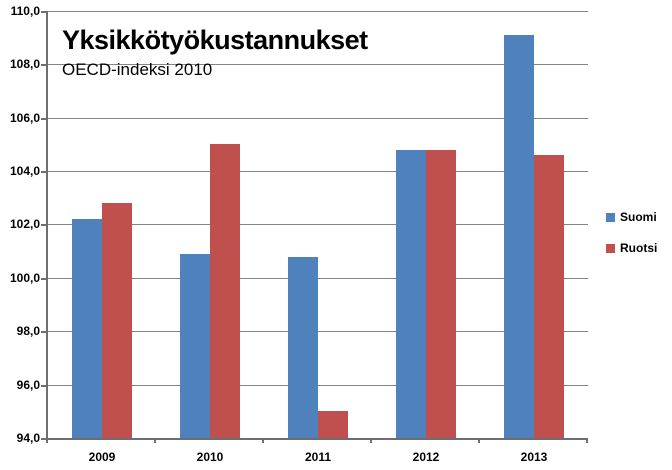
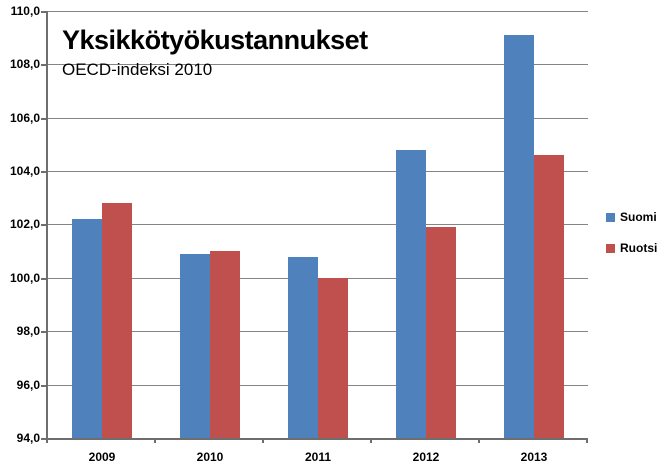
Ruotsi/2010: 105,0 -> 101,0
Ruotsi/2011: 95,0 -> 100,0
Ruotsi/2012: 104,8 -> 101,9
